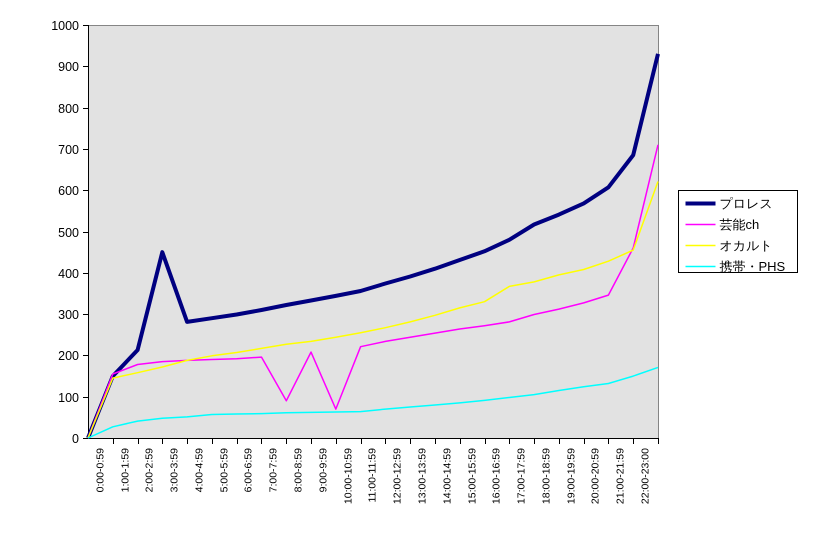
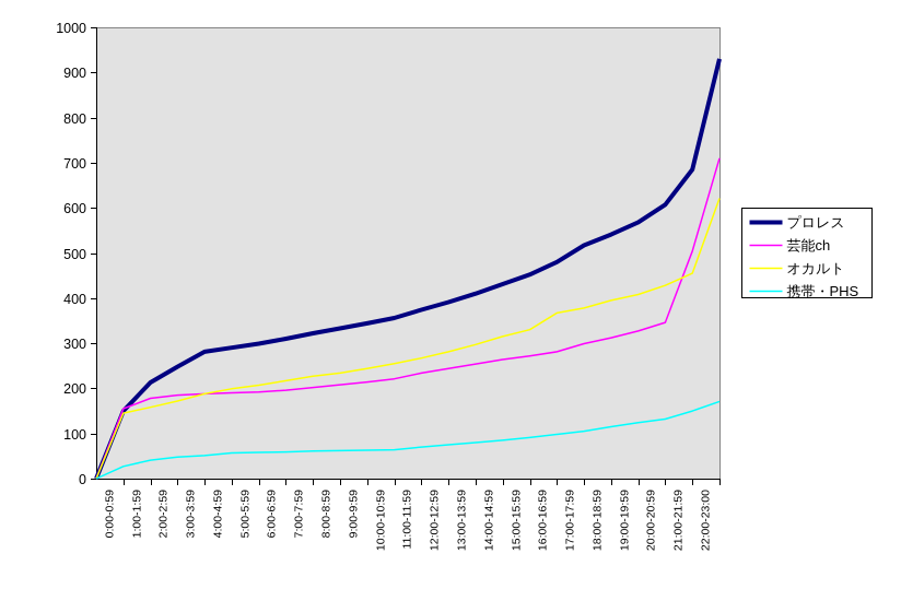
プロレス/2:00-2:59: 450 -> 250
芸能ch/7:00-7:59: 90 -> 200
芸能ch/9:00-9:59: 70 -> 210
芸能ch/21:00-21:59: 460 -> 500
